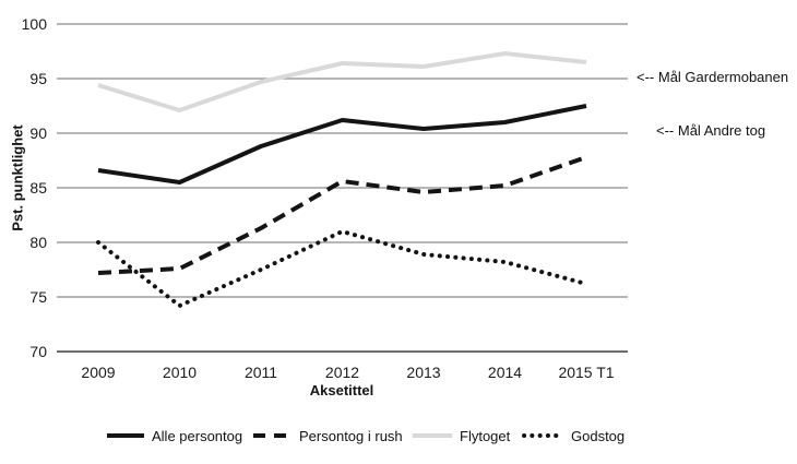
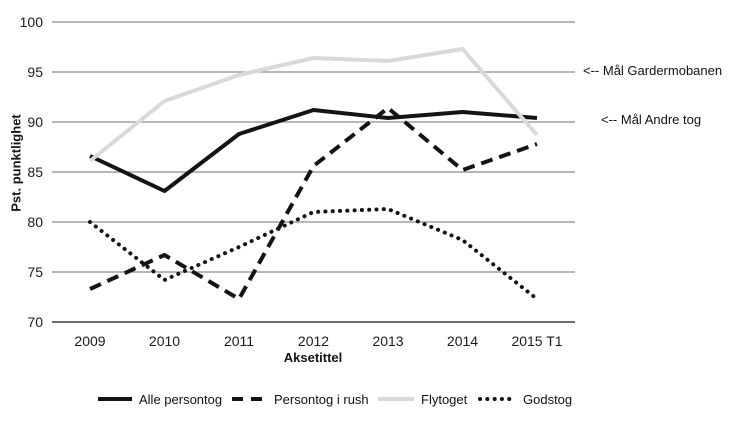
Persontog i rush/2009: 77.2 -> 73.3
Flytoget/2009: 94.4 -> 86.1
Alle persontog/2010: 85.5 -> 83.1
Persontog i rush/2010: 77.6 -> 76.7
Persontog i rush/2011: 81.3 -> 72.3
Persontog i rush/2013: 84.6 -> 91.4
Godstog/2013: 78.9 -> 81.3
Alle persontog/2015 T1: 92.5 -> 90.4
Flytoget/2015 T1: 96.5 -> 88.7
Godstog/2015 T1: 76.2 -> 72.3
